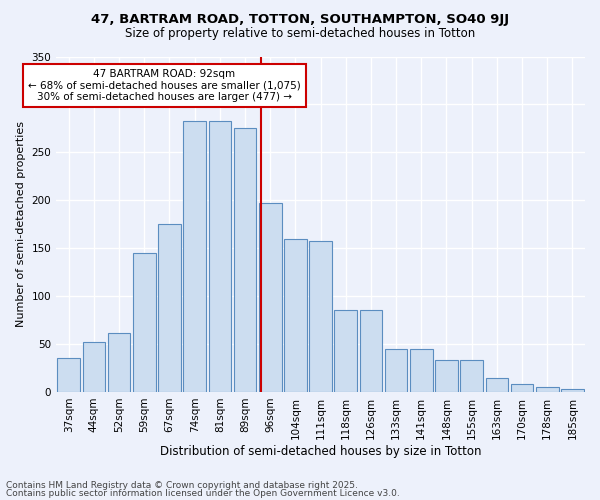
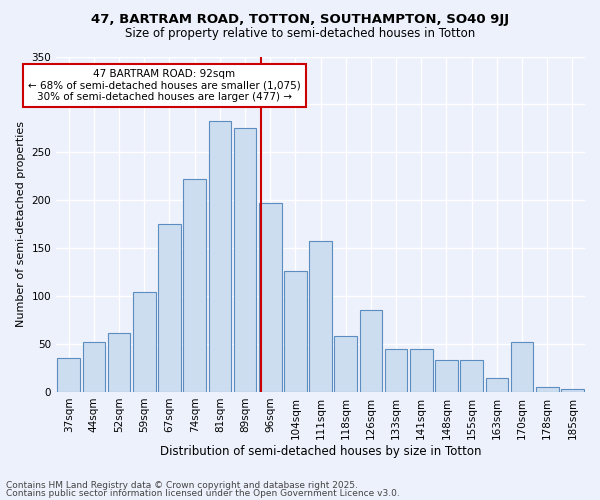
59sqm: 145 -> 104
74sqm: 283 -> 222
104sqm: 160 -> 126
118sqm: 85 -> 58
170sqm: 8 -> 52
